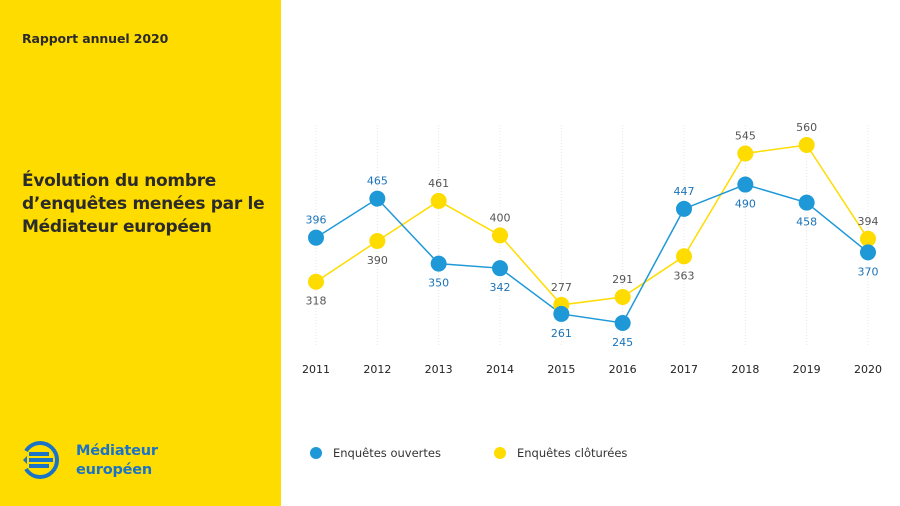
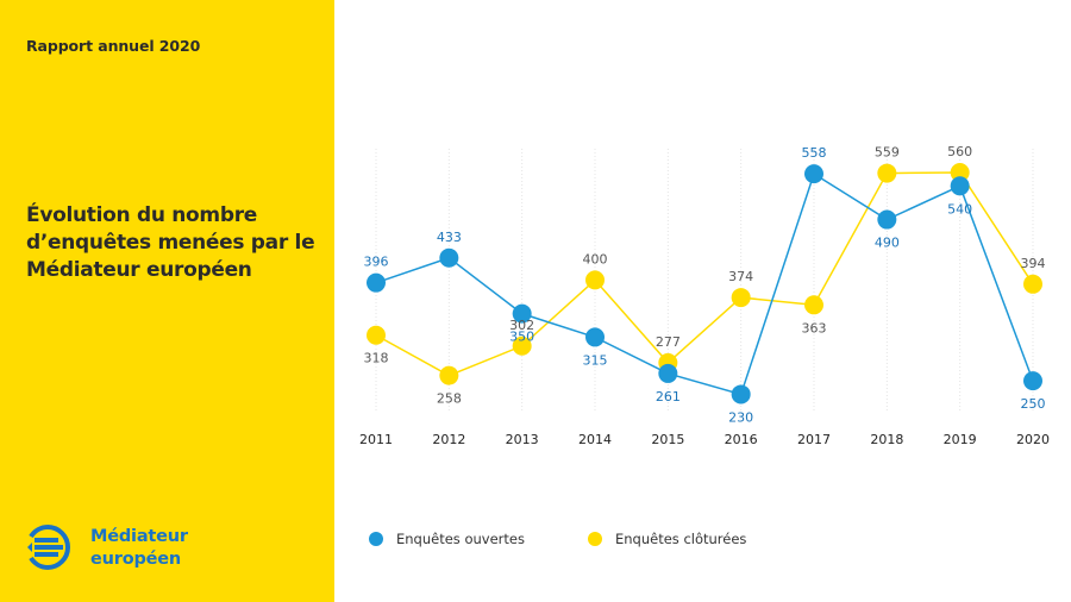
Enquêtes ouvertes/2012: 465 -> 433
Enquêtes clôturées/2012: 390 -> 258
Enquêtes clôturées/2013: 461 -> 302
Enquêtes ouvertes/2014: 342 -> 315
Enquêtes ouvertes/2016: 245 -> 230
Enquêtes clôturées/2016: 291 -> 374
Enquêtes ouvertes/2017: 447 -> 558
Enquêtes clôturées/2018: 545 -> 559
Enquêtes ouvertes/2019: 458 -> 540
Enquêtes ouvertes/2020: 370 -> 250
